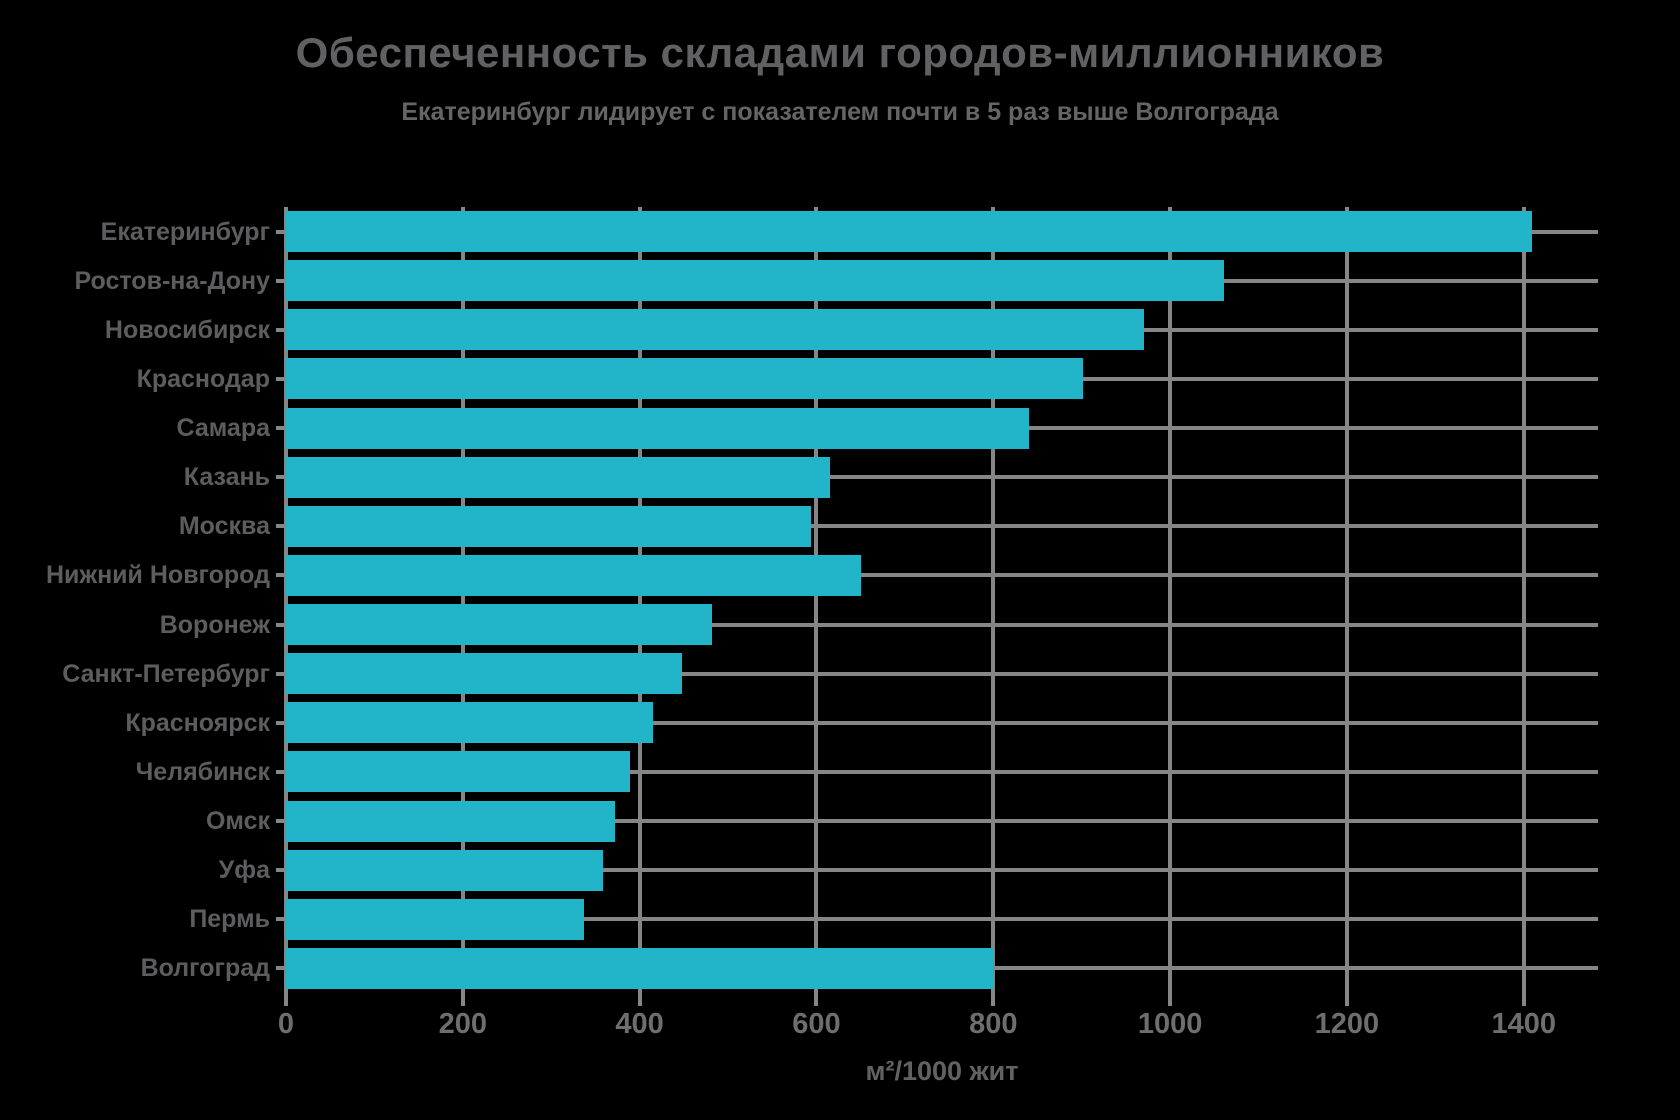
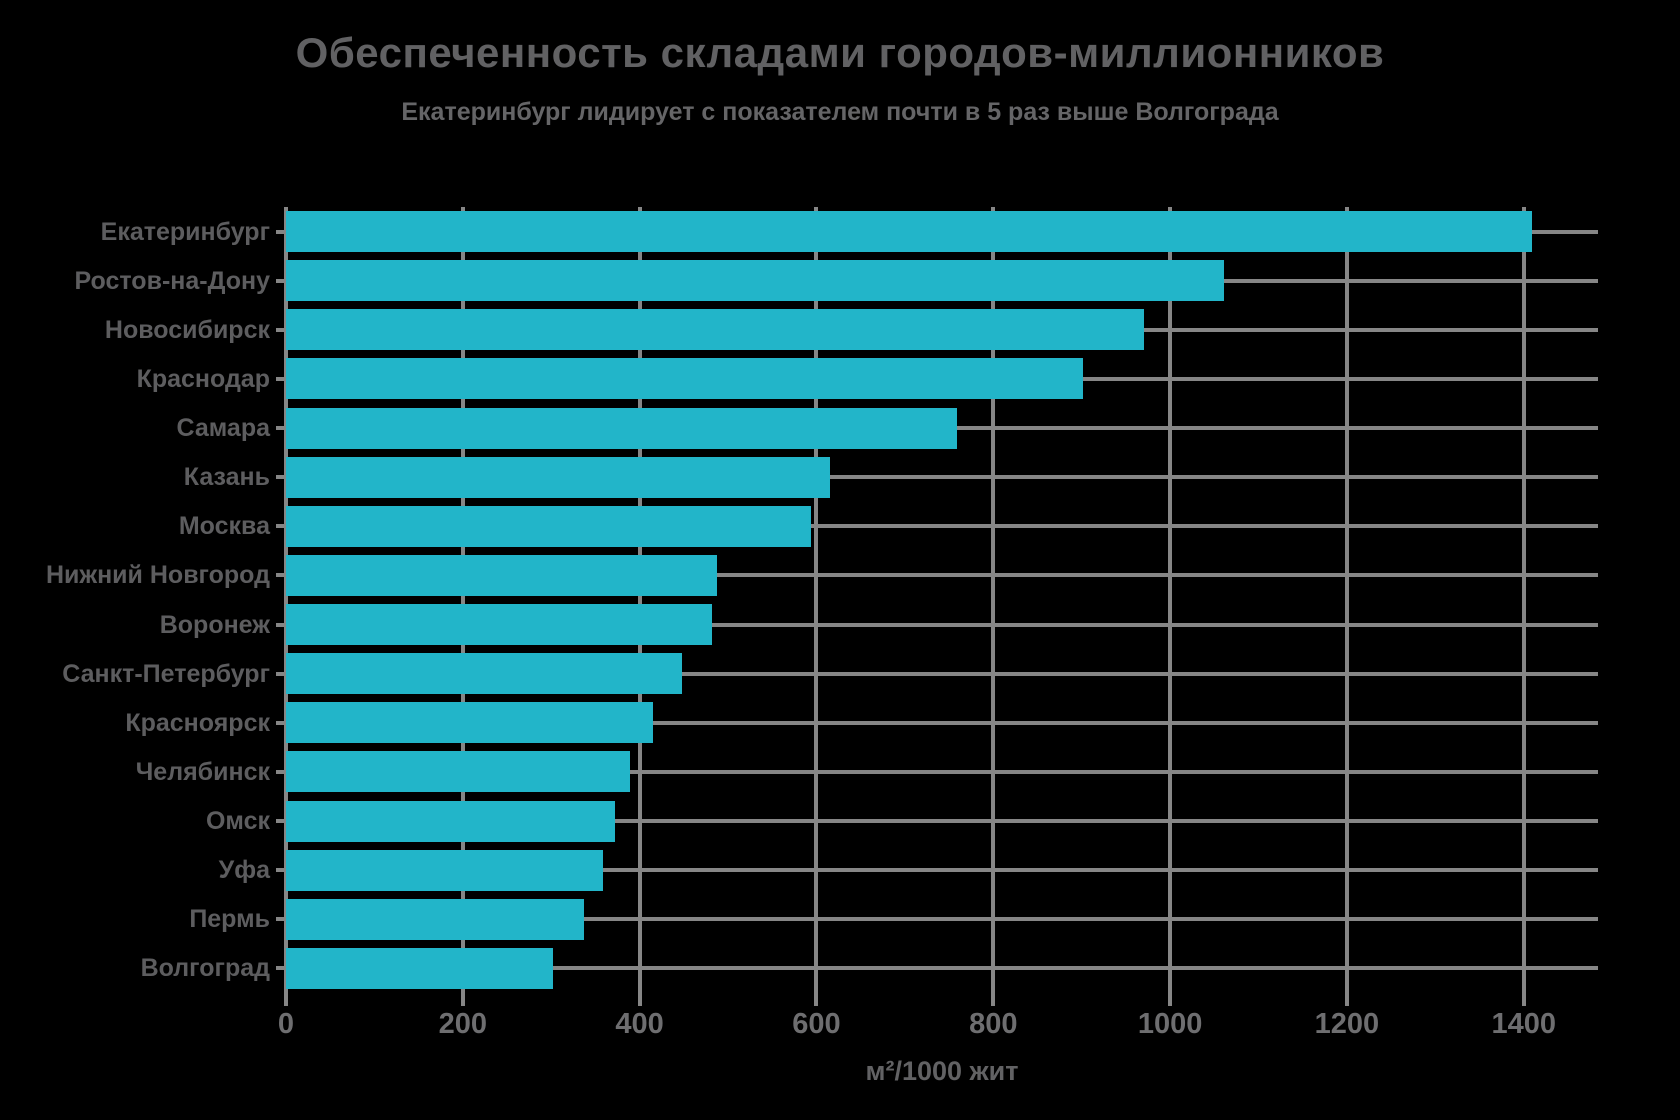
Самара: 840 -> 760
Нижний Новгород: 650 -> 490
Волгоград: 800 -> 300
